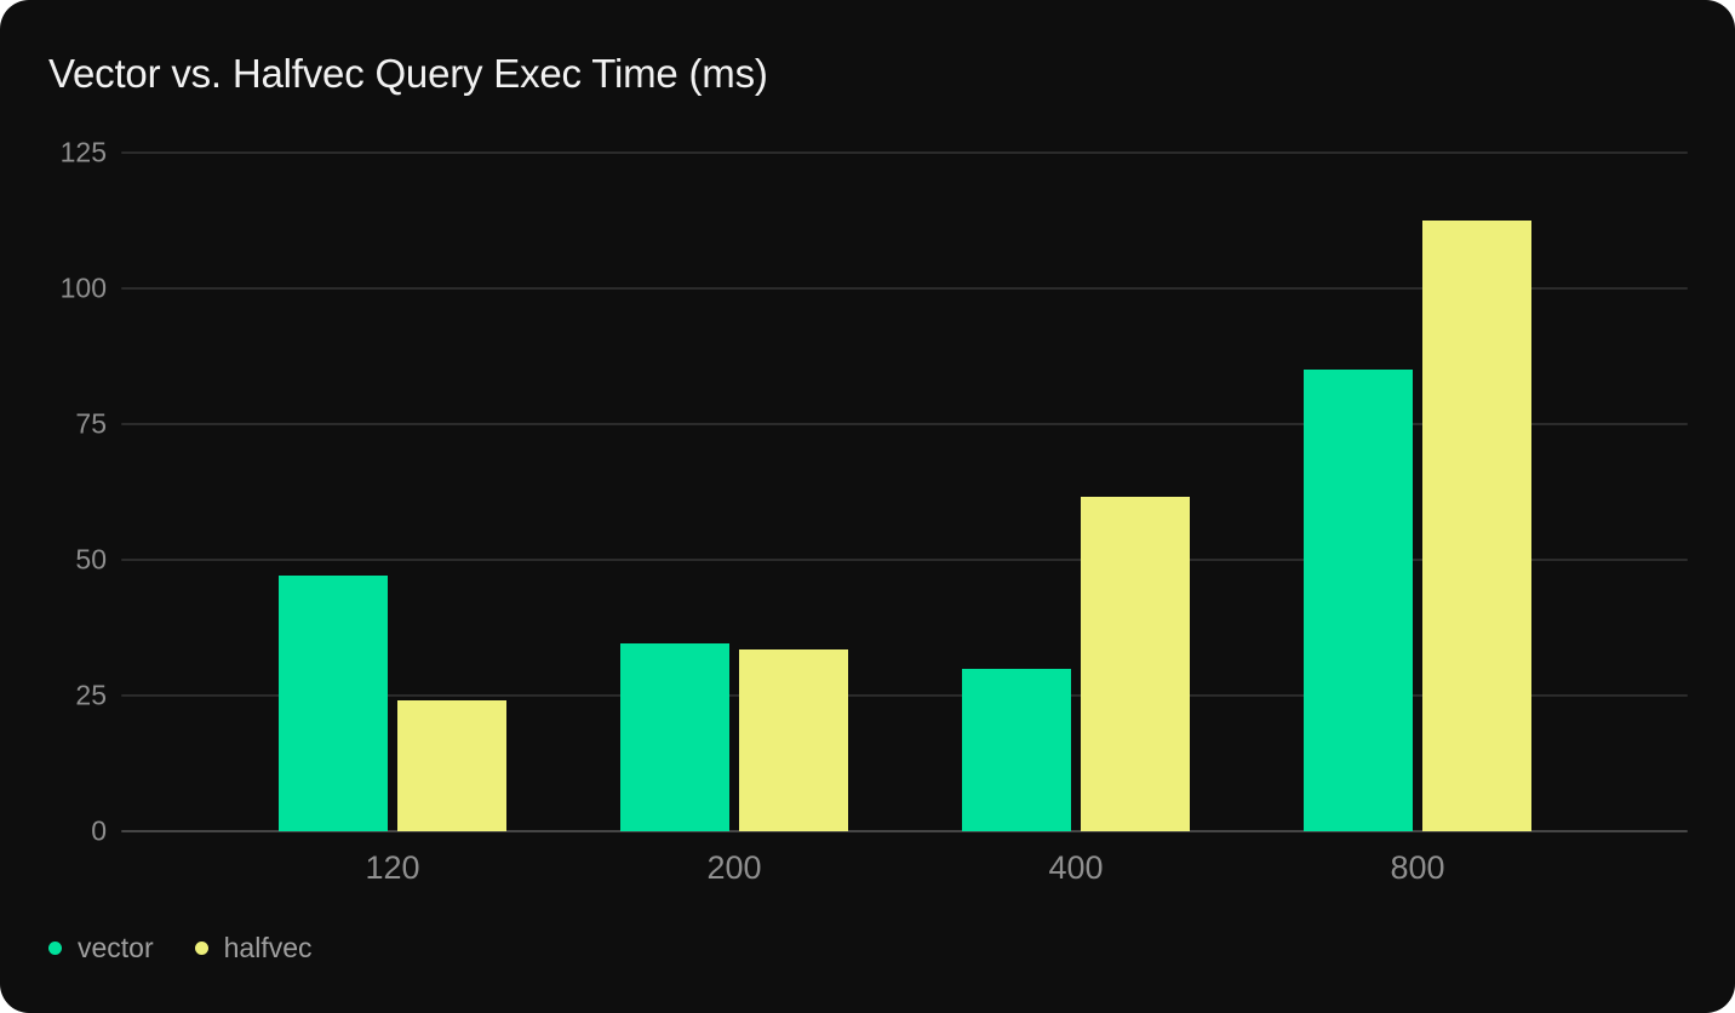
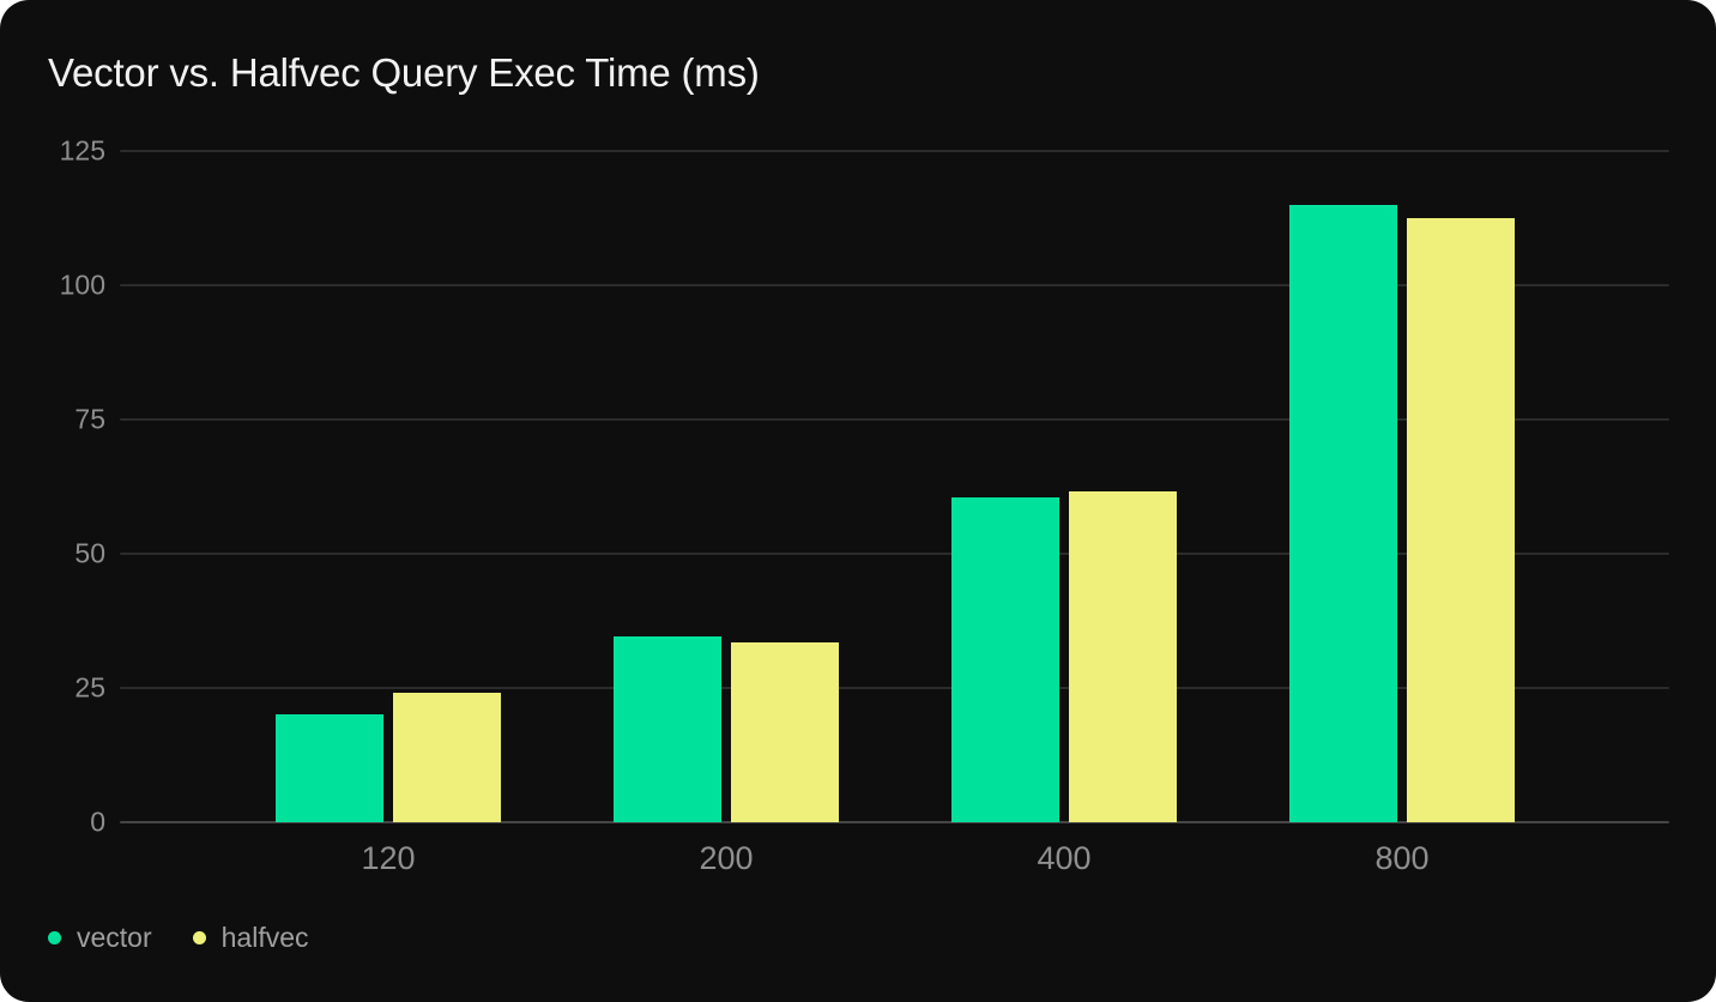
vector/120: 47 -> 20
vector/400: 30 -> 60
vector/800: 85 -> 115
